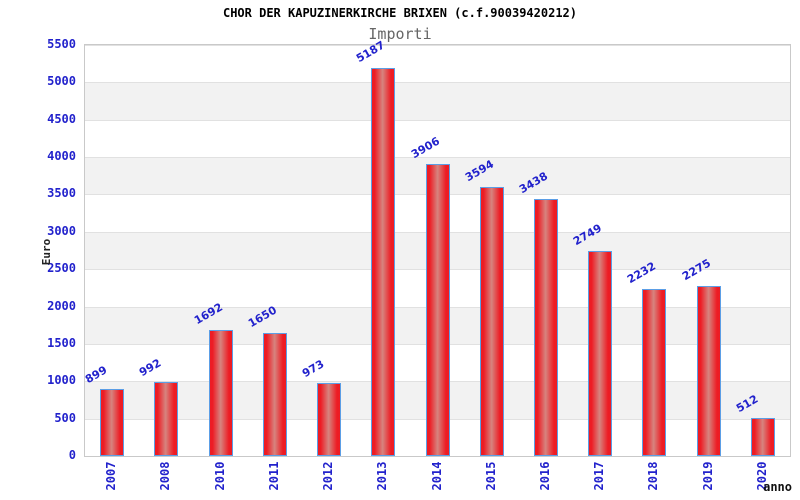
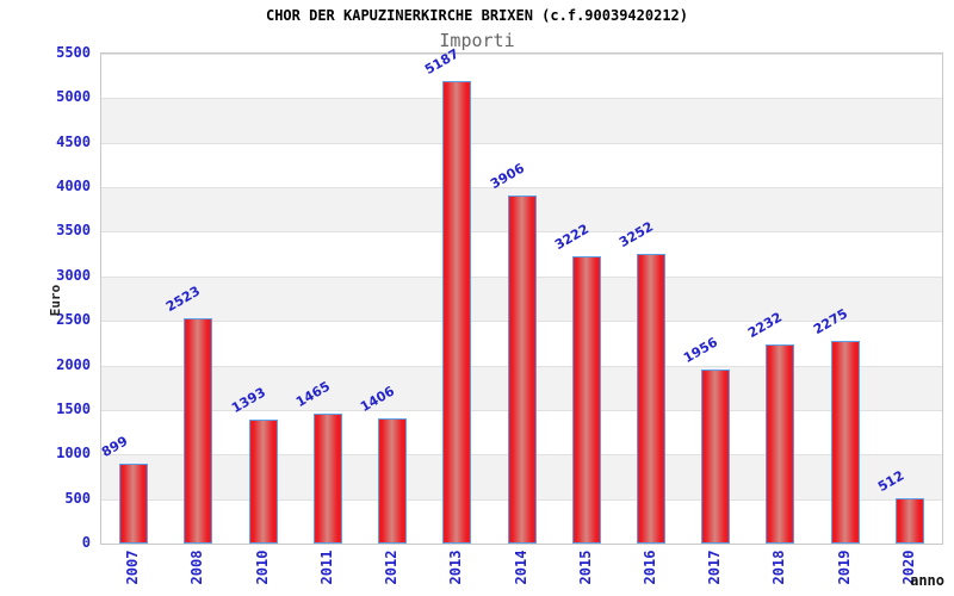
2008: 992 -> 2523
2010: 1692 -> 1393
2011: 1650 -> 1465
2012: 973 -> 1406
2015: 3594 -> 3222
2016: 3438 -> 3252
2017: 2749 -> 1956
